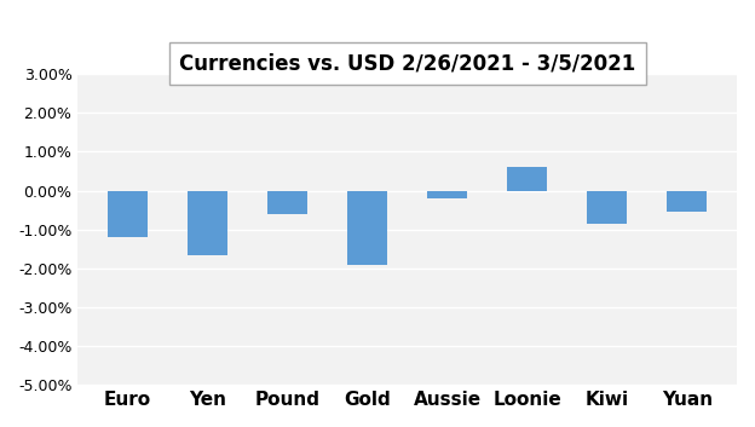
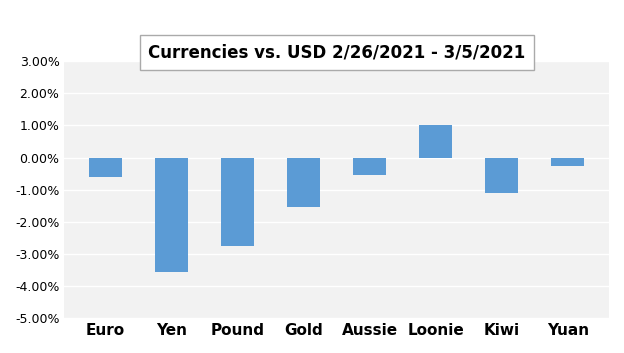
Euro: -1.20% -> -0.60%
Yen: -1.65% -> -3.55%
Pound: -0.60% -> -2.75%
Gold: -1.90% -> -1.55%
Aussie: -0.20% -> -0.55%
Loonie: 0.60% -> 1.00%
Kiwi: -0.85% -> -1.10%
Yuan: -0.55% -> -0.25%
